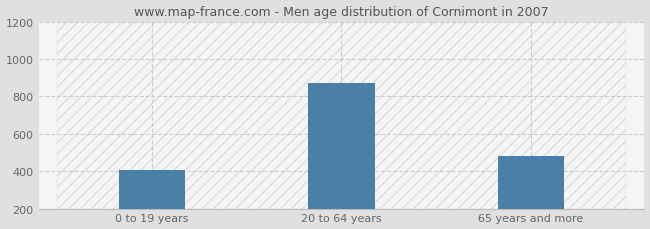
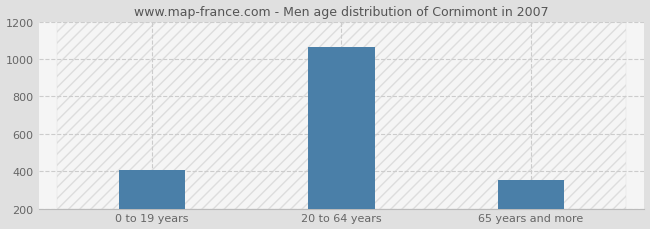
20 to 64 years: 870 -> 1060
65 years and more: 480 -> 350
